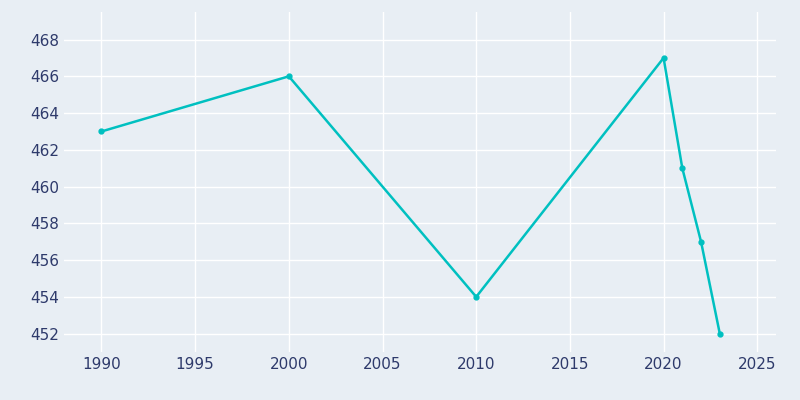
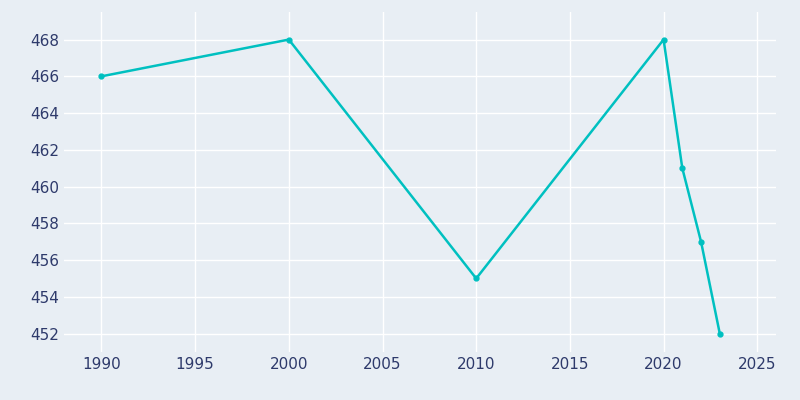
1990: 463 -> 466
2000: 466 -> 468
2010: 454 -> 455
2020: 467 -> 468
